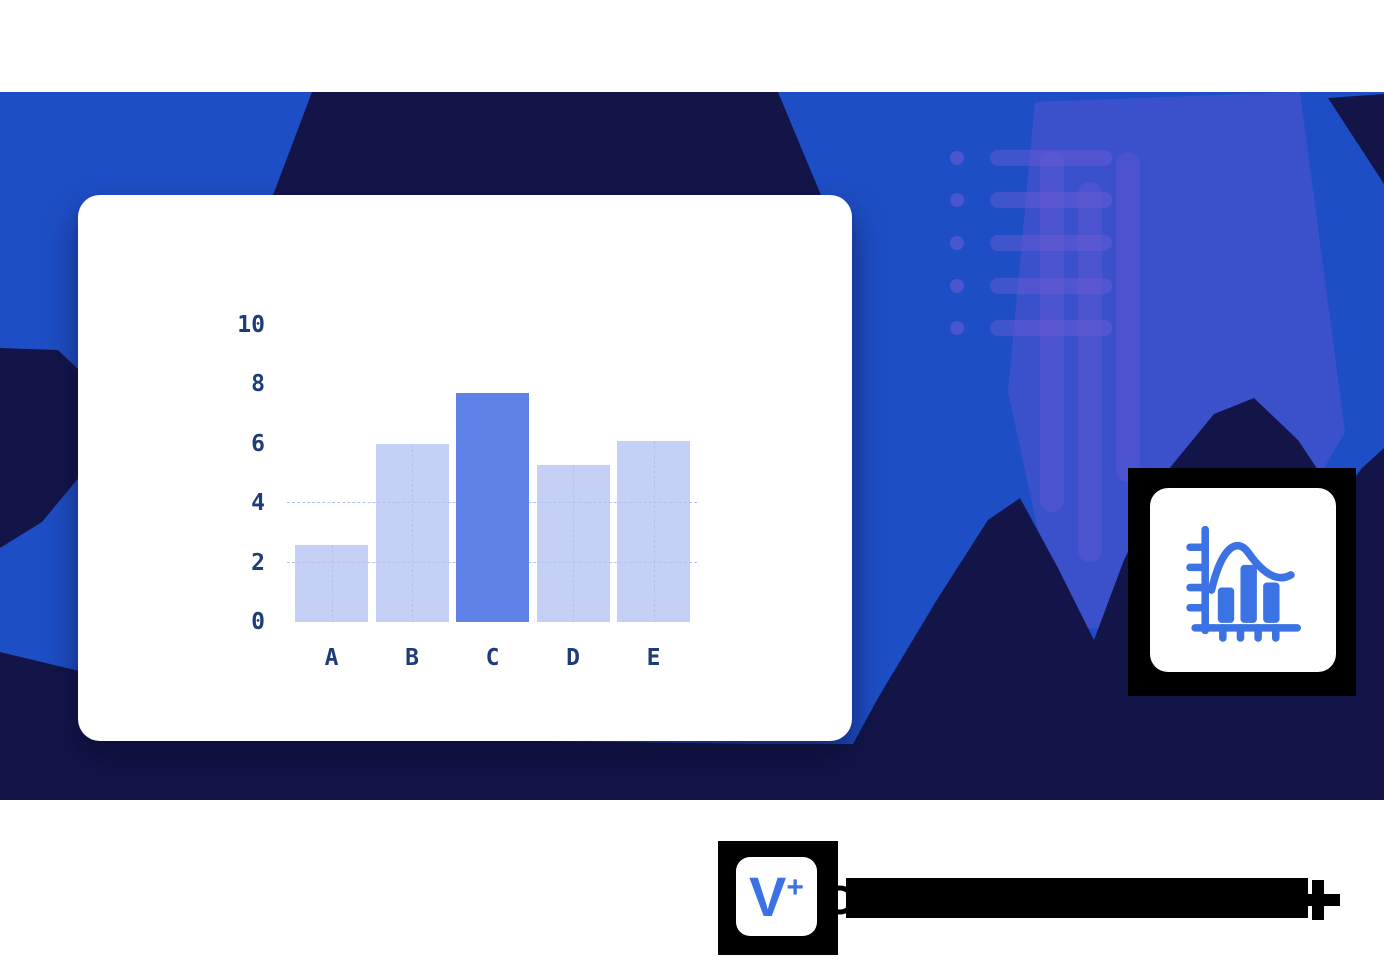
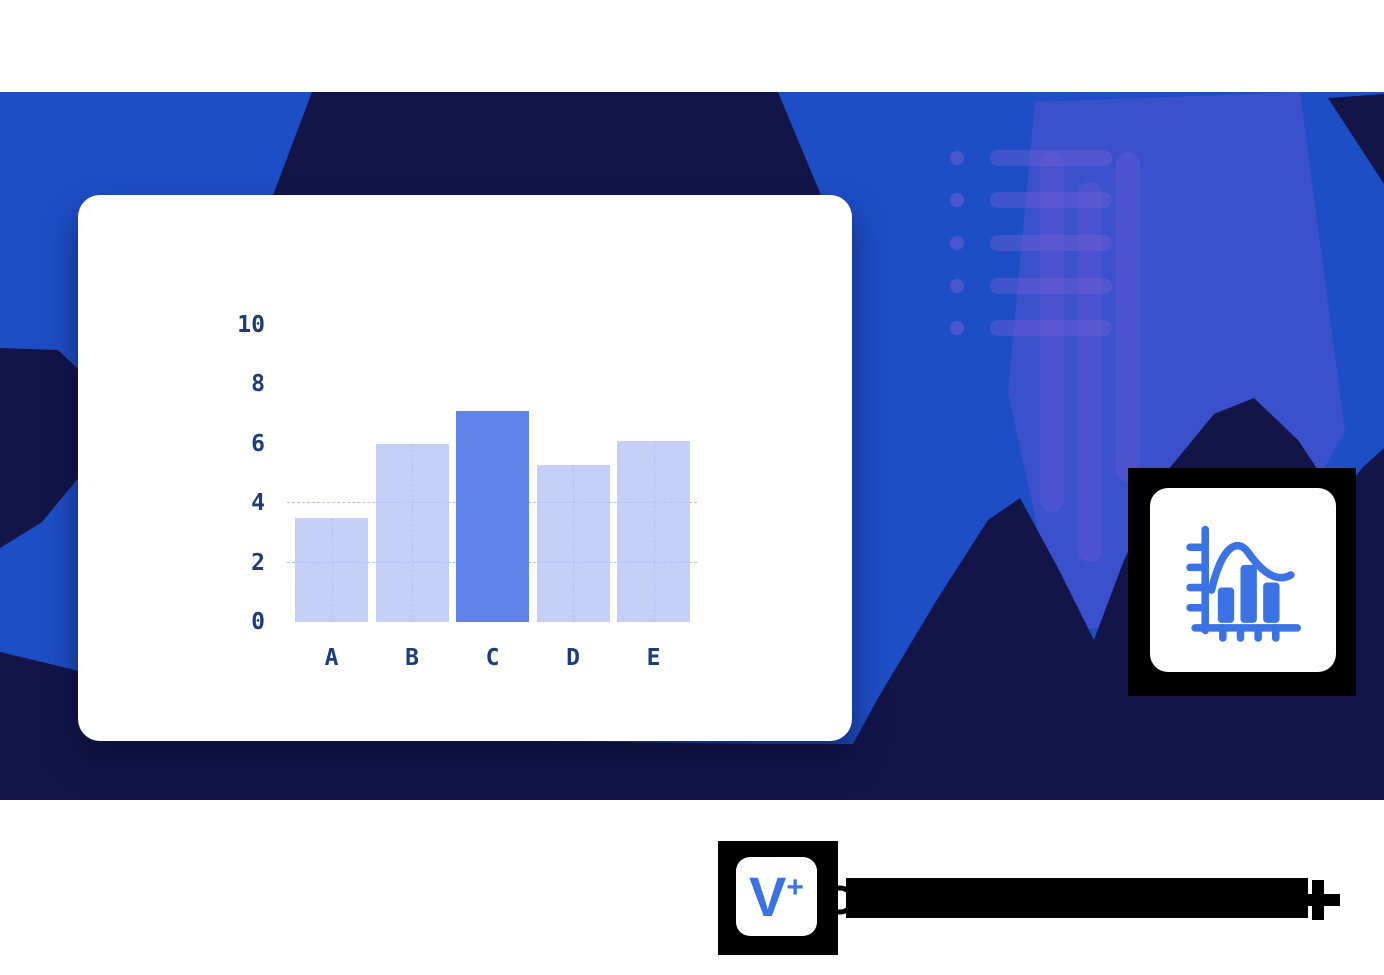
A: 2.6 -> 3.5
C: 7.7 -> 7.1
